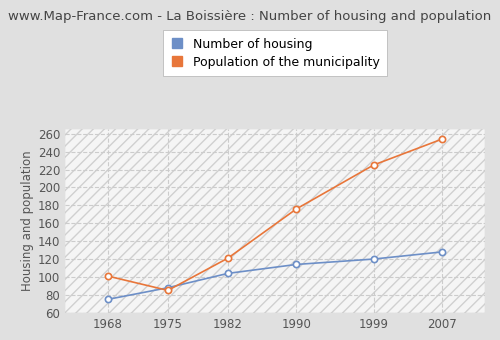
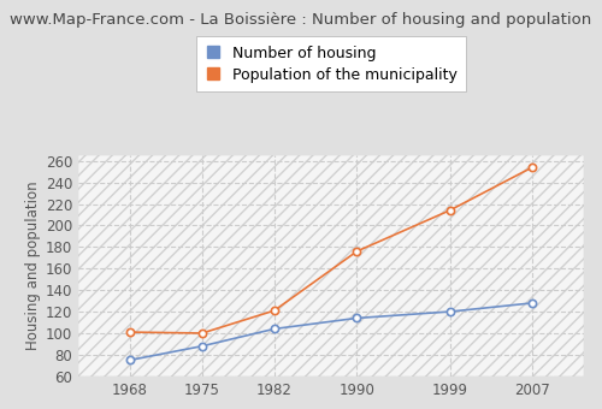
Population of the municipality/1975: 85 -> 100
Population of the municipality/1999: 225 -> 214
